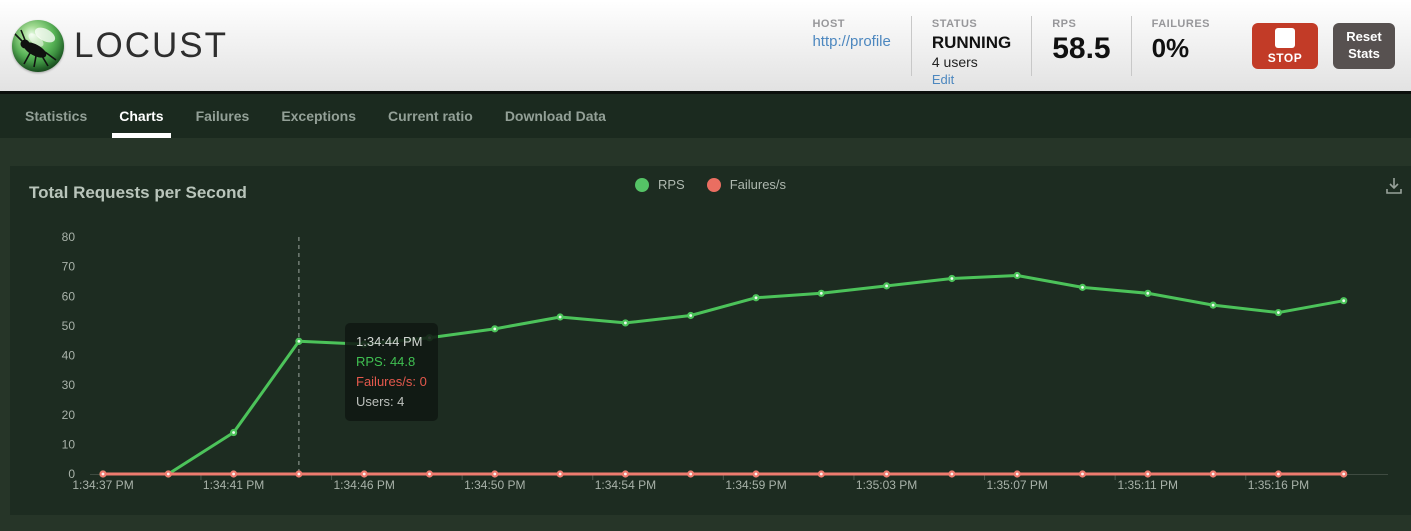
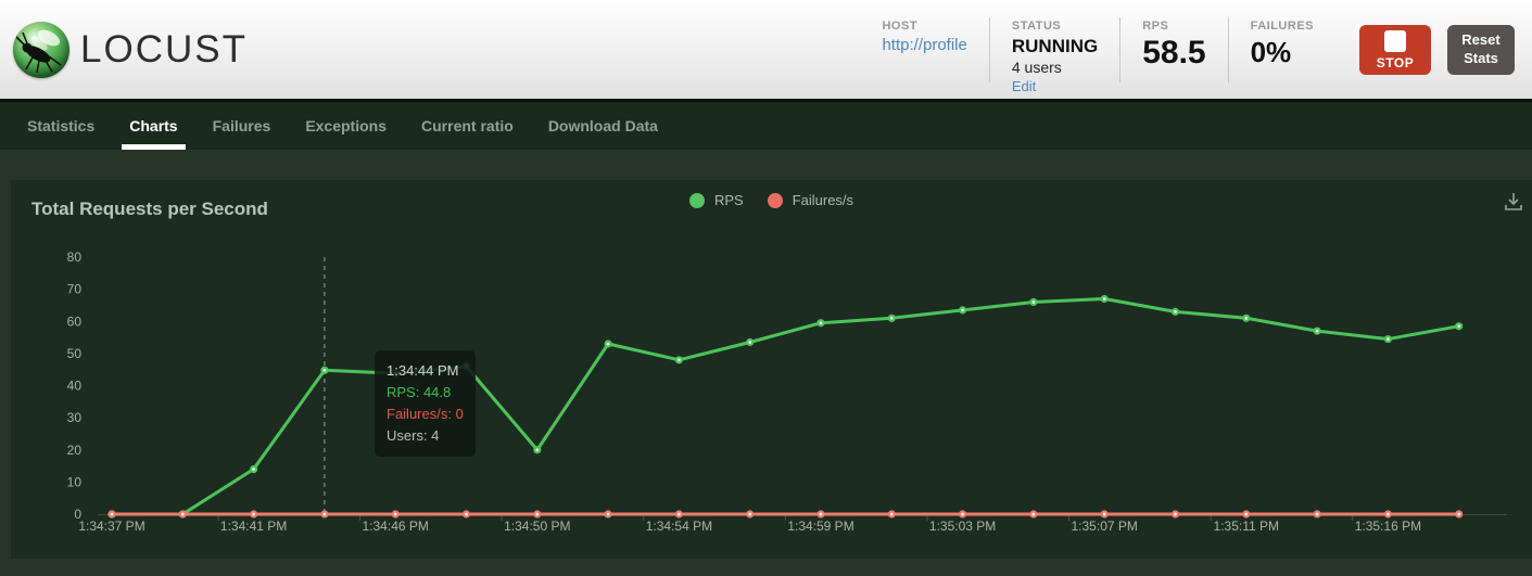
RPS/1:34:50 PM: 49 -> 20
RPS/1:34:54 PM: 51 -> 48
